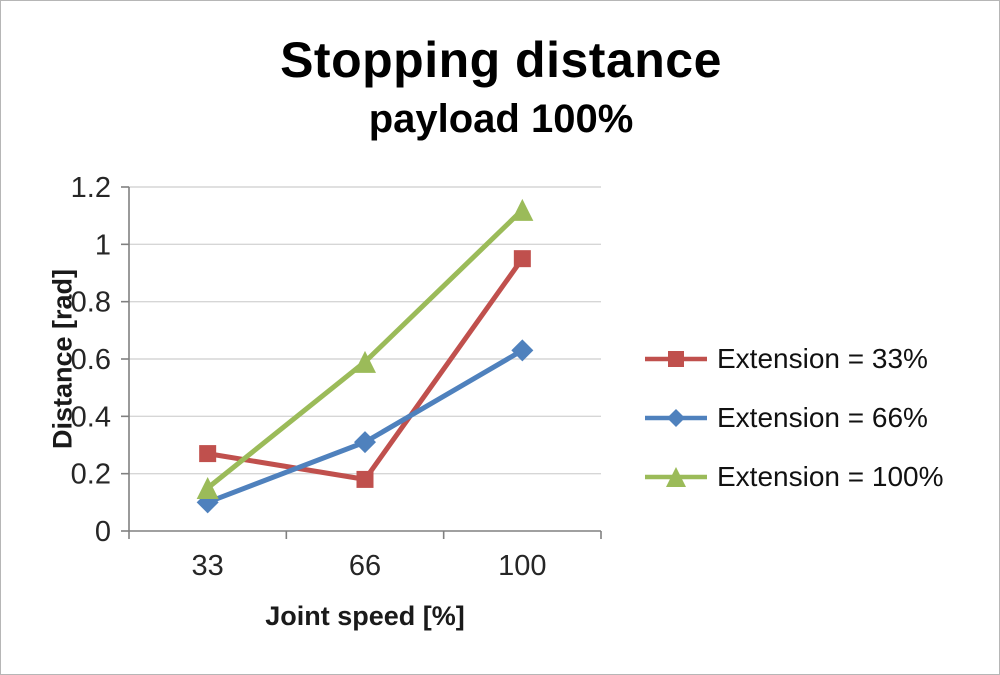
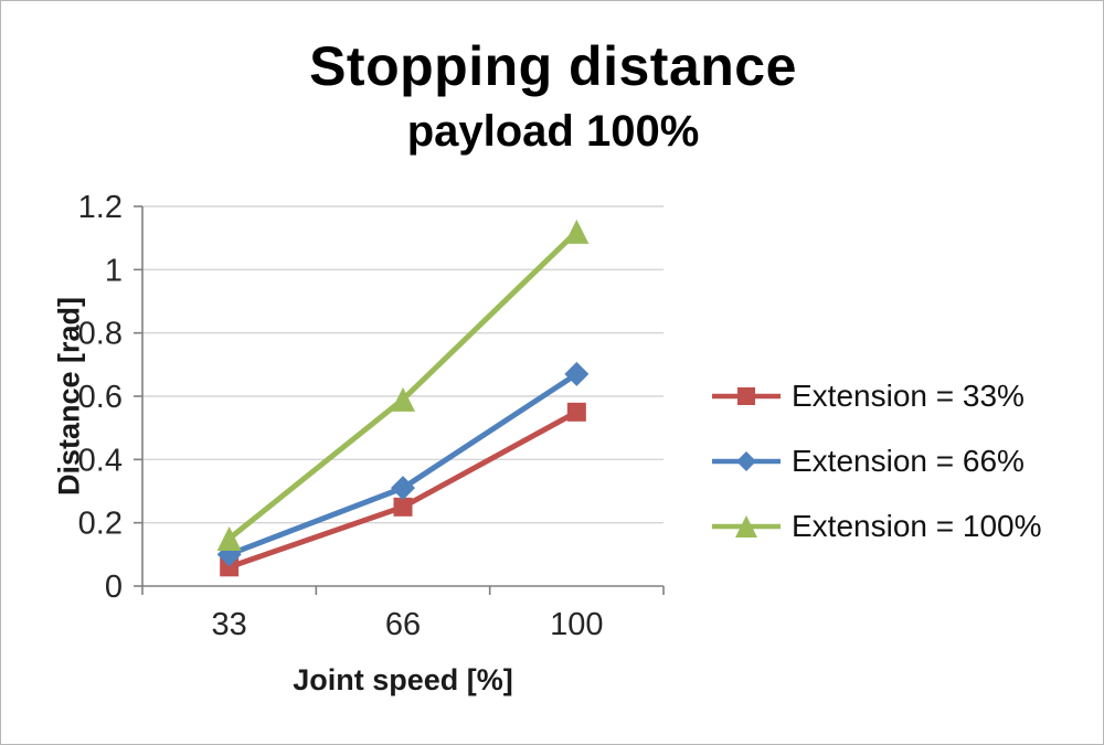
Extension = 33%/33: 0.27 -> 0.06
Extension = 33%/66: 0.18 -> 0.25
Extension = 33%/100: 0.95 -> 0.55
Extension = 66%/100: 0.63 -> 0.67
